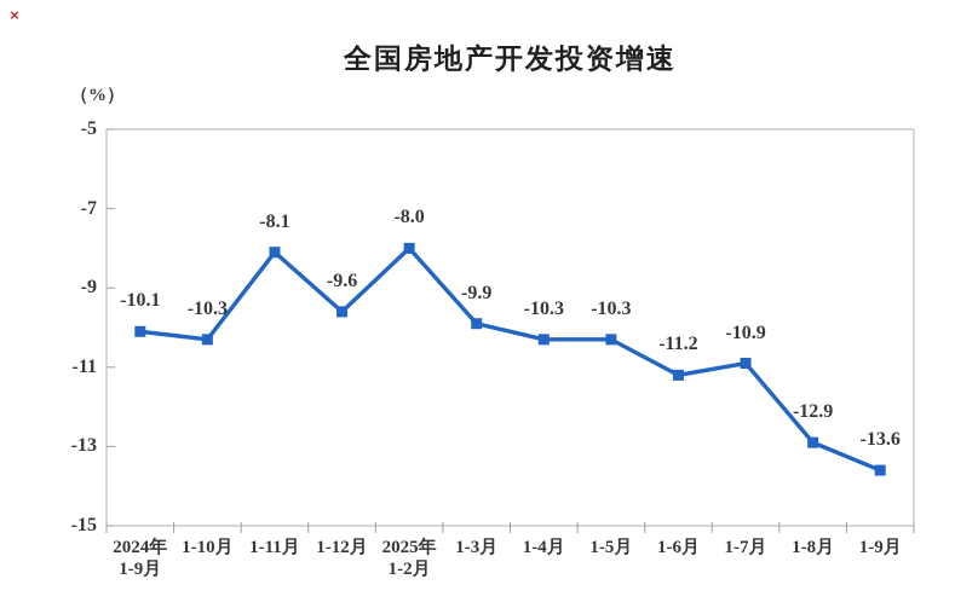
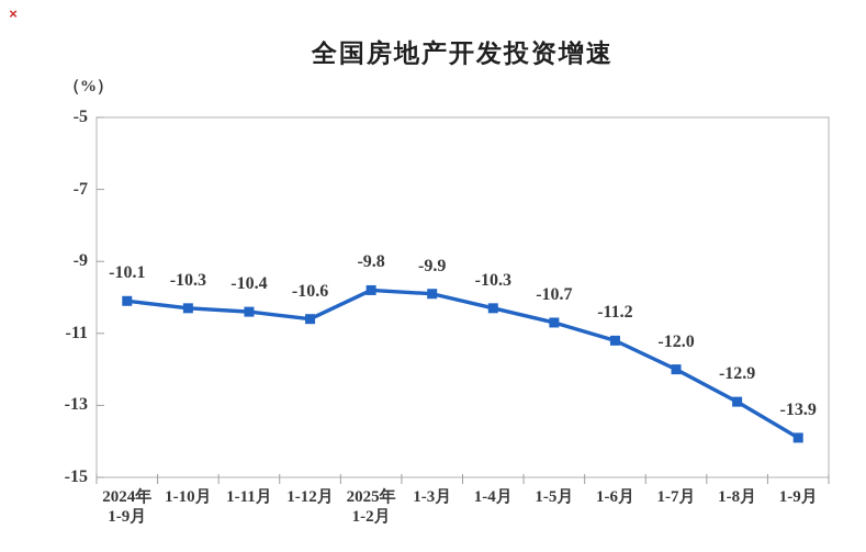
1-11月: -8.1 -> -10.4
1-12月: -9.6 -> -10.6
2025年 1-2月: -8.0 -> -9.8
1-5月: -10.3 -> -10.7
1-7月: -10.9 -> -12.0
1-9月: -13.6 -> -13.9
